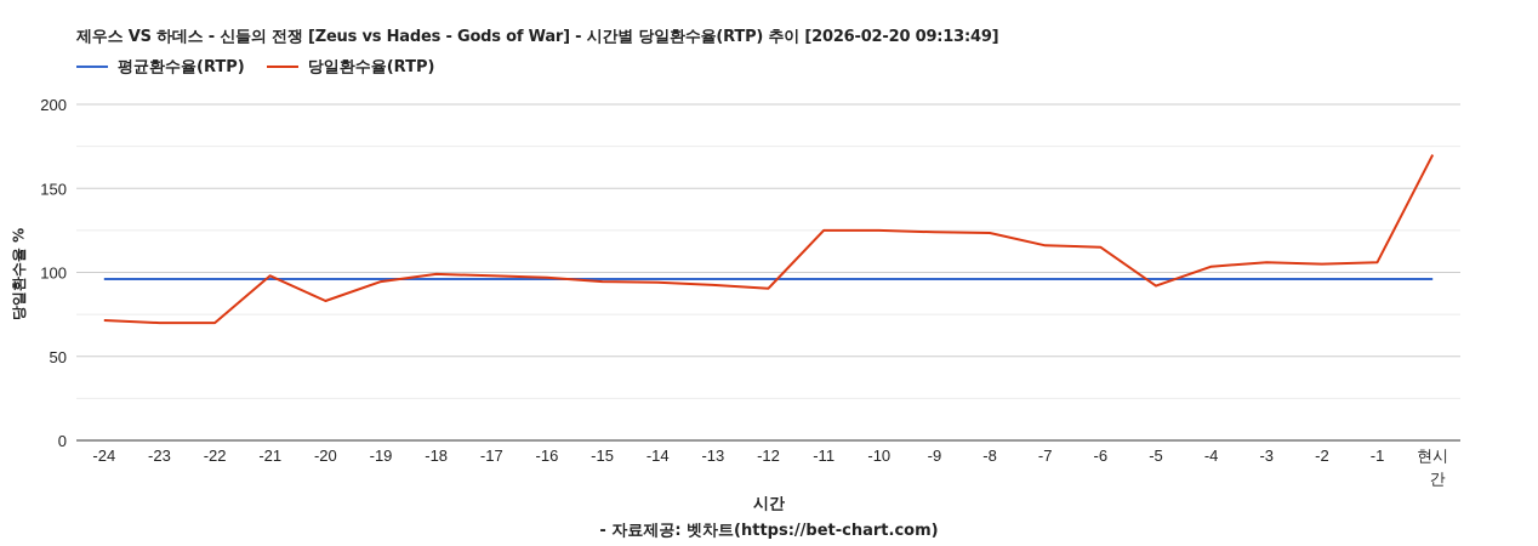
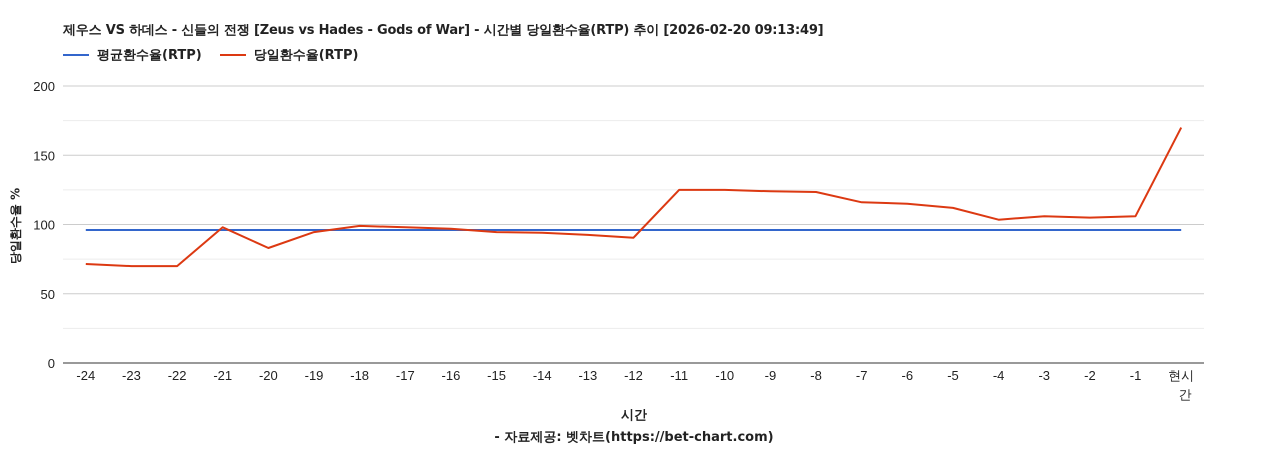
당일환수율(RTP)/-5: 92 -> 112
